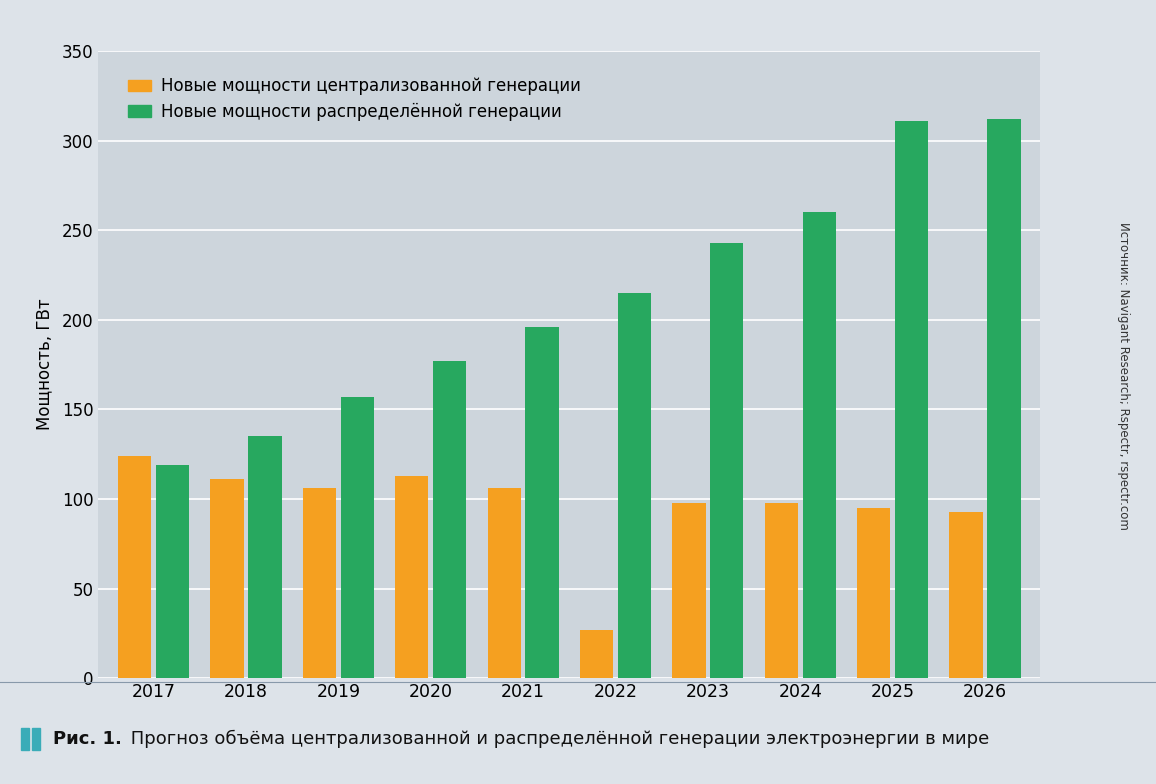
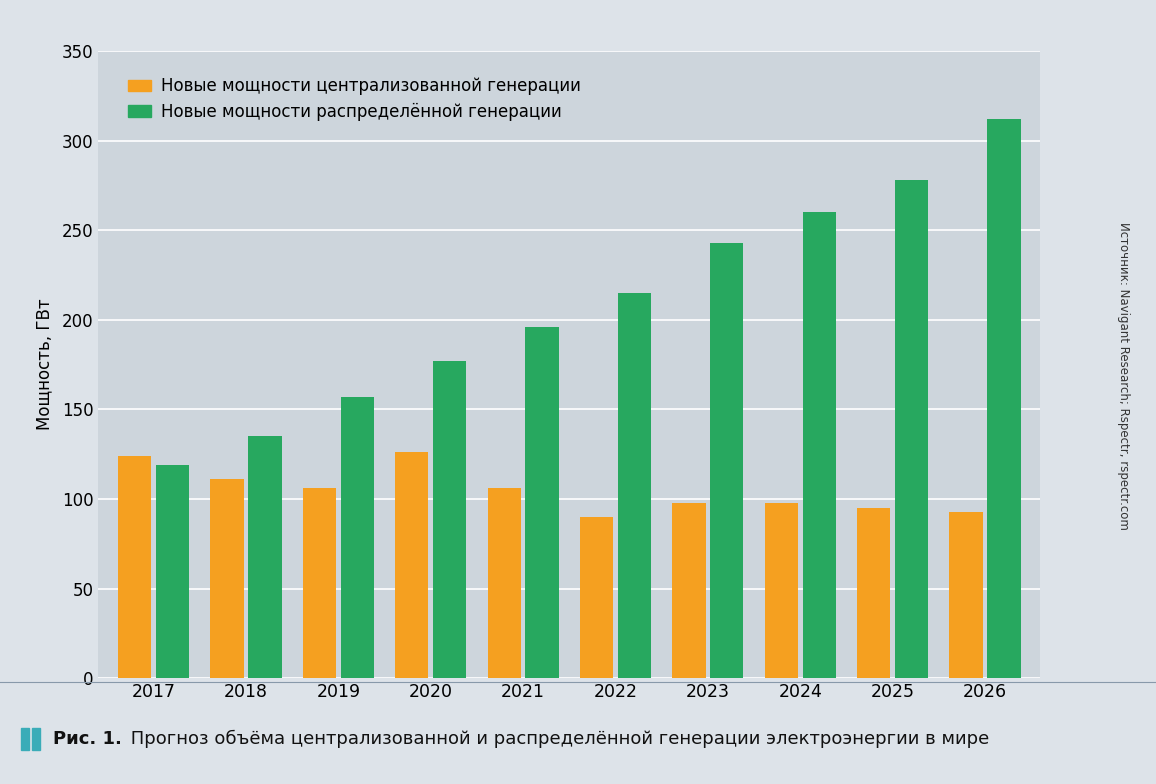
Новые мощности централизованной генерации/2020: 113 -> 126
Новые мощности централизованной генерации/2022: 27 -> 90
Новые мощности распределённой генерации/2025: 311 -> 278
